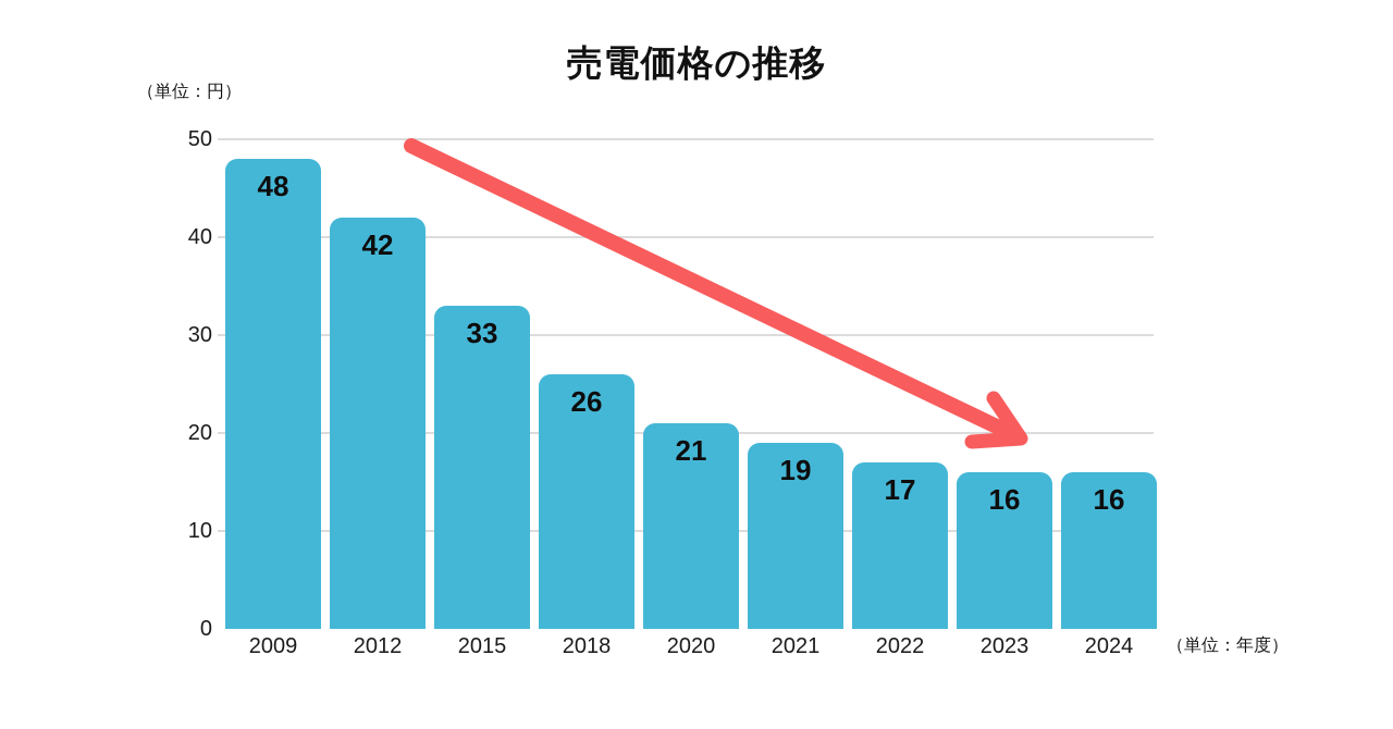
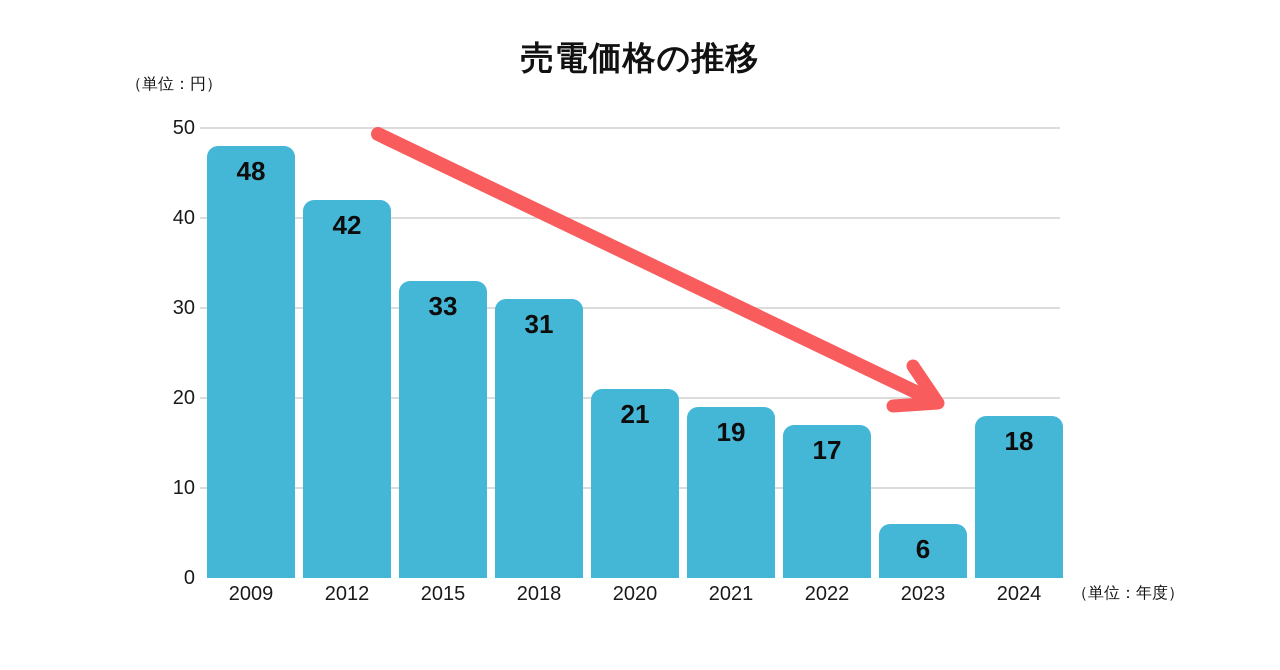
2018: 26 -> 31
2023: 16 -> 6
2024: 16 -> 18
